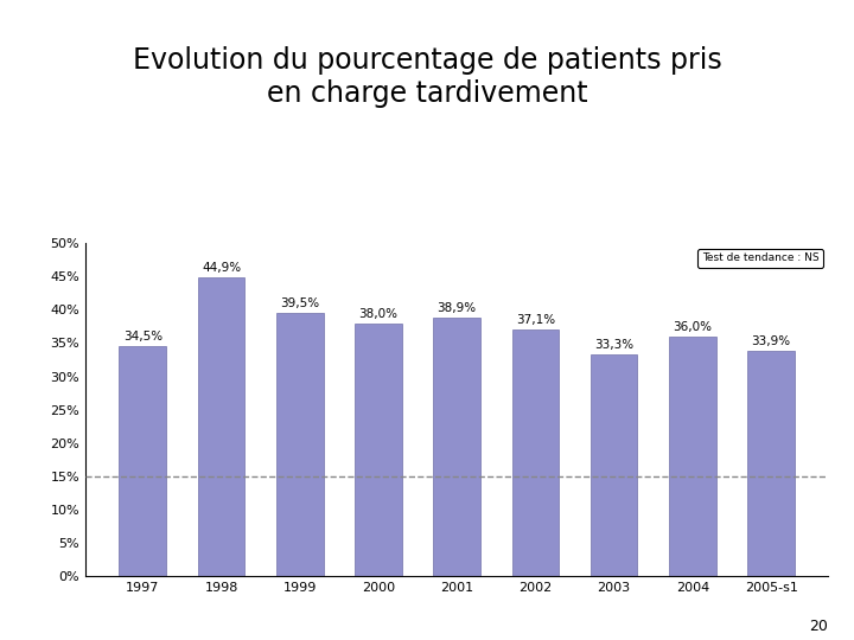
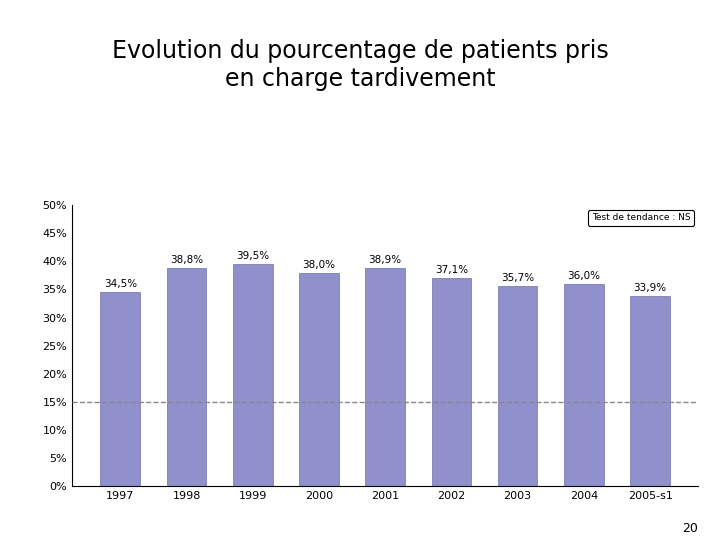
1998: 44,9% -> 38,8%
2003: 33,3% -> 35,7%
